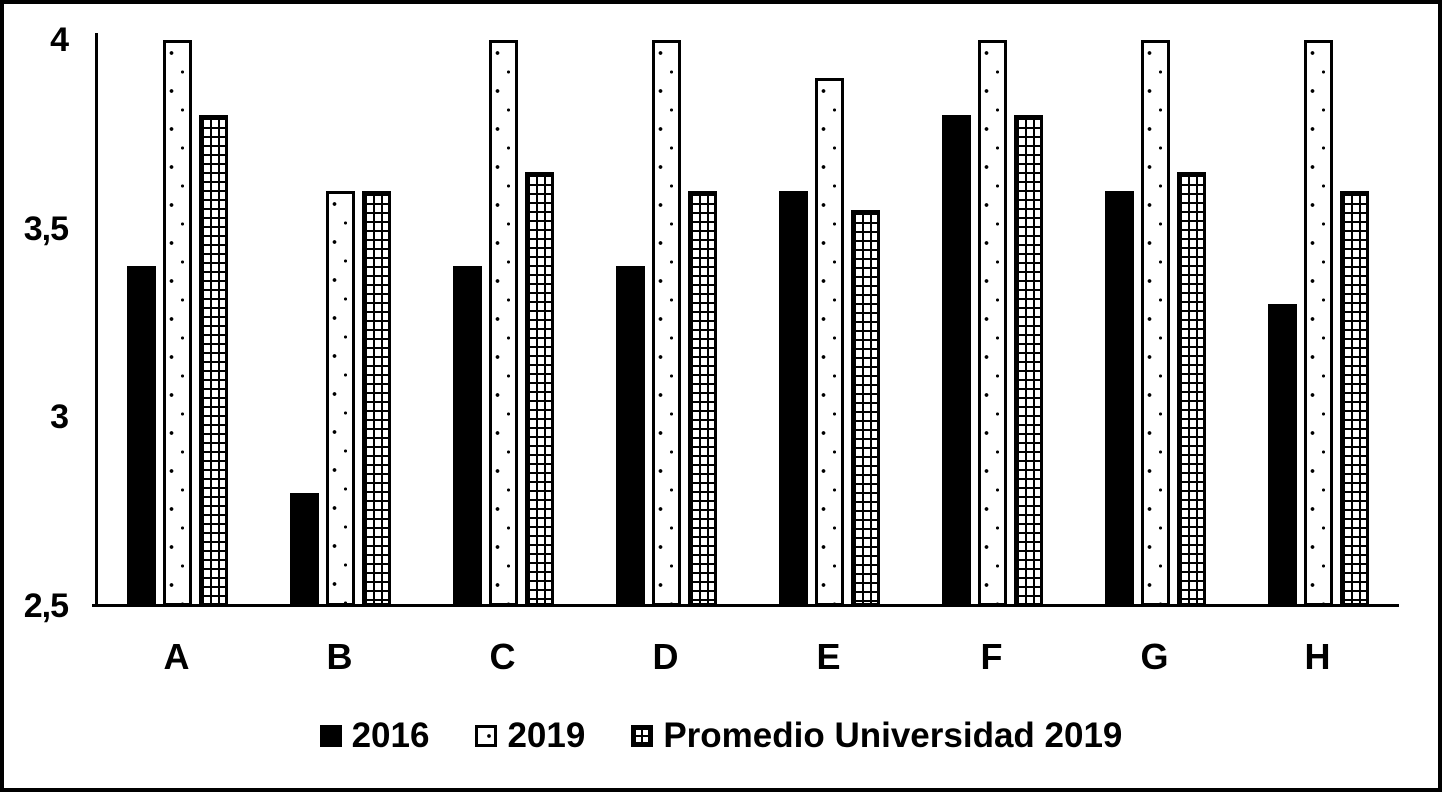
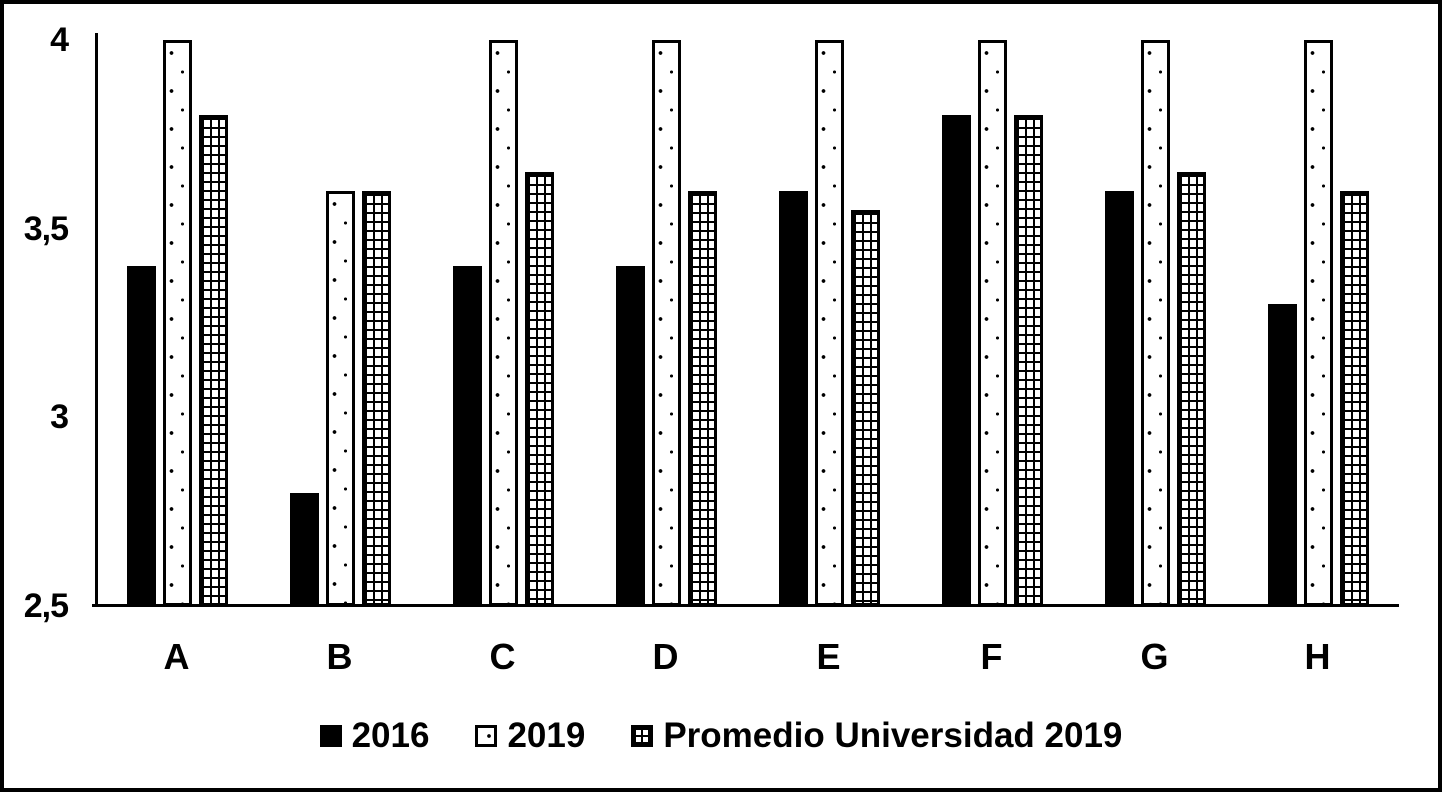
2019/E: 3,9 -> 4,0
